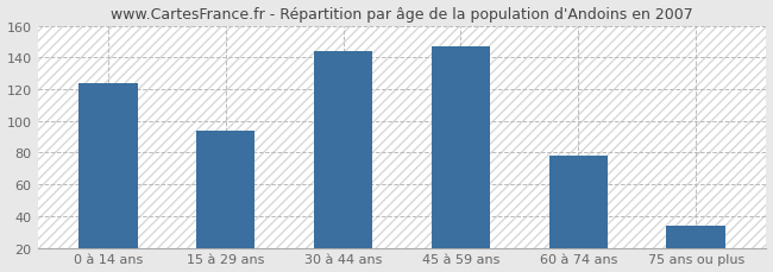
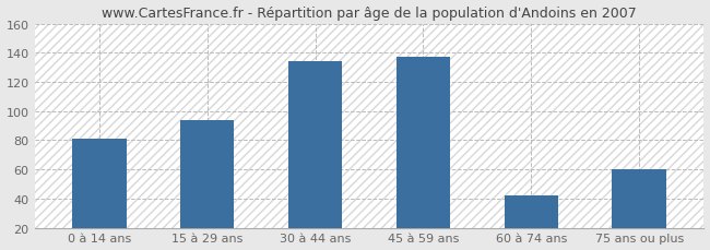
0 à 14 ans: 124 -> 81
30 à 44 ans: 144 -> 134
45 à 59 ans: 147 -> 137
60 à 74 ans: 78 -> 42
75 ans ou plus: 34 -> 60
